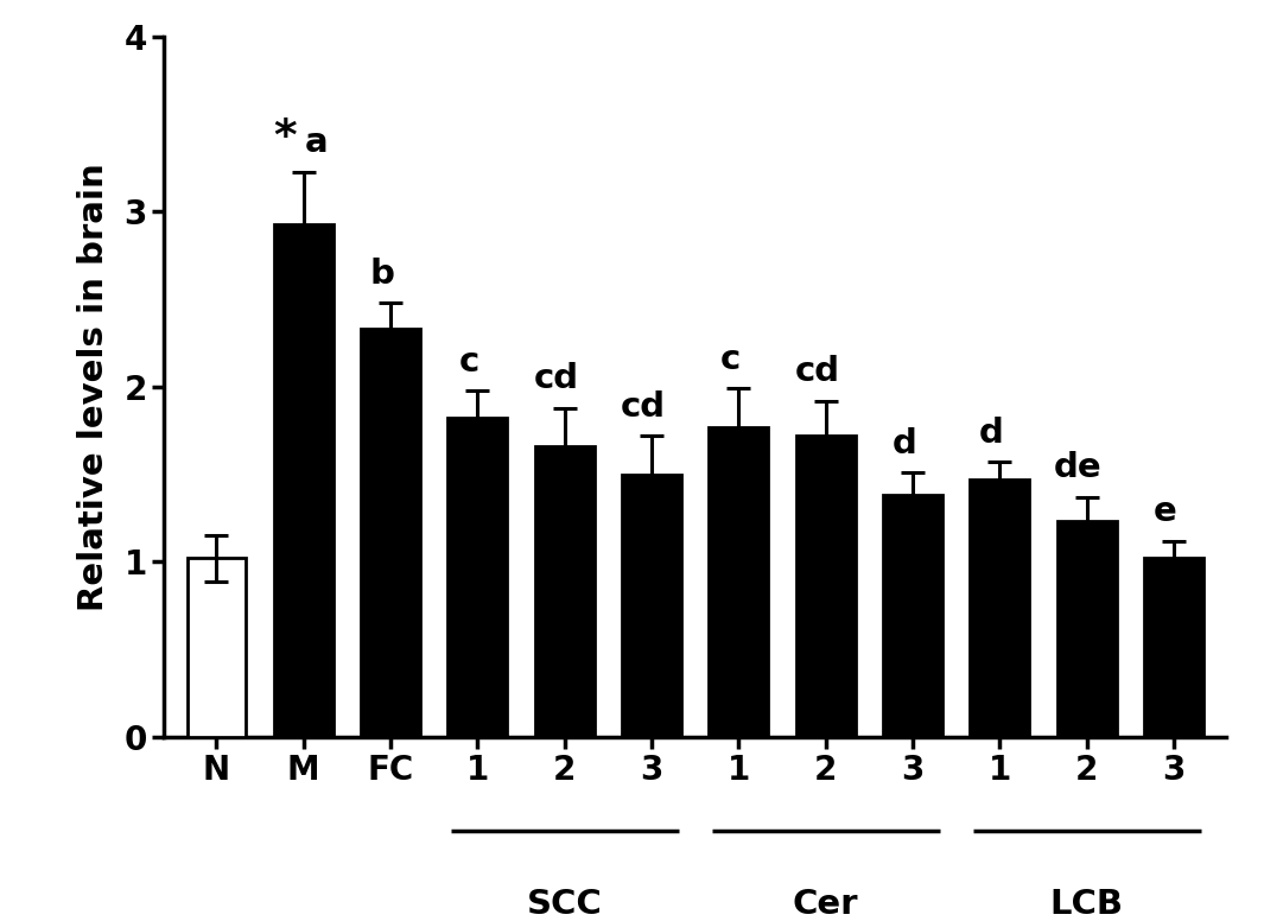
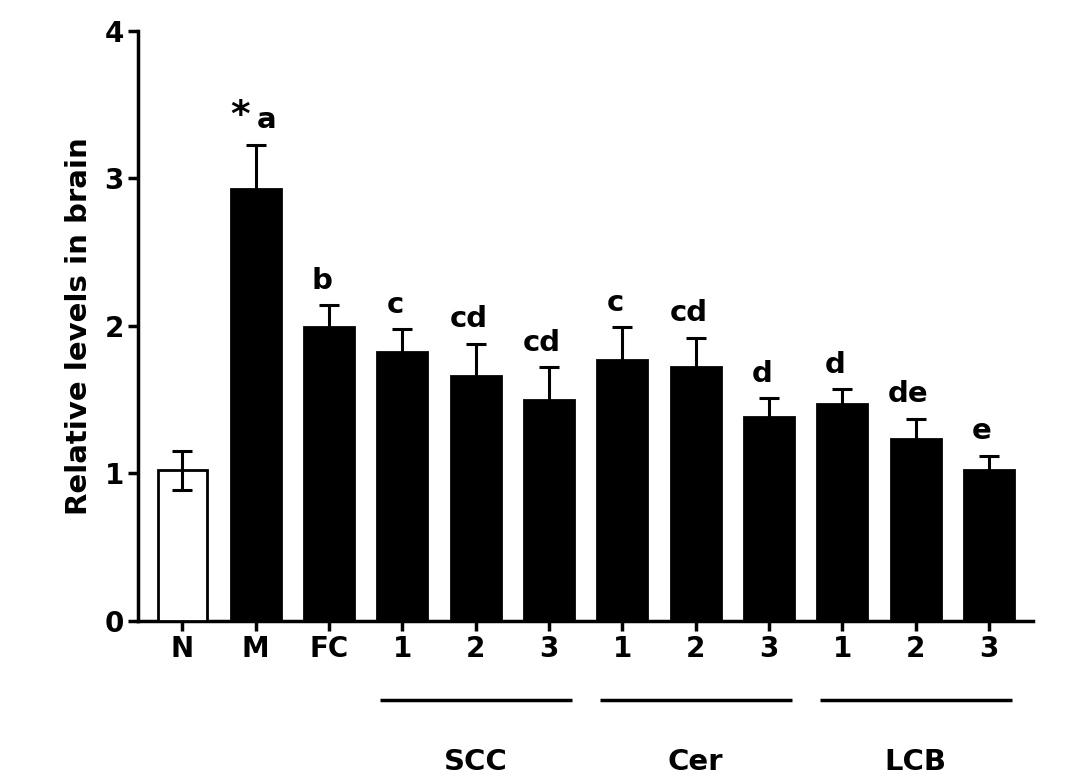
FC: 2.33 -> 1.99
